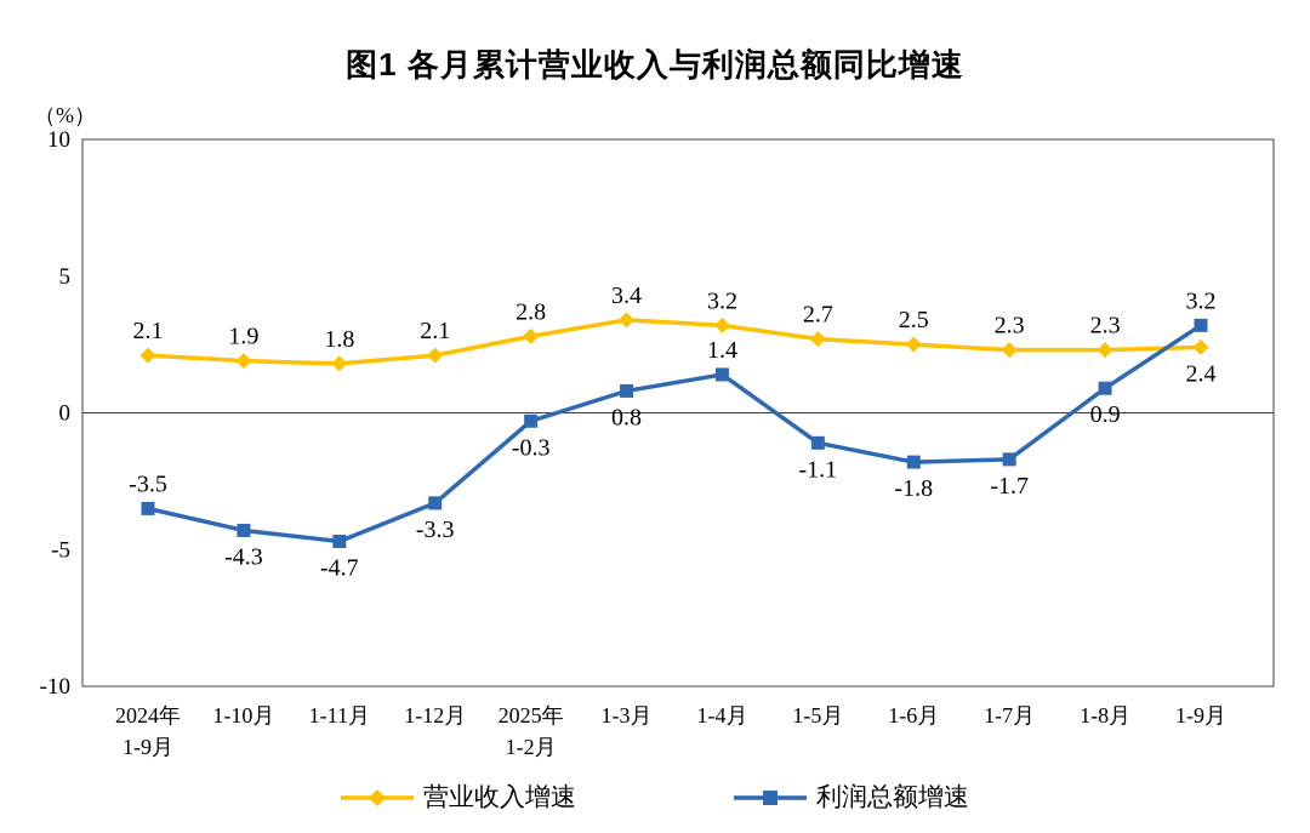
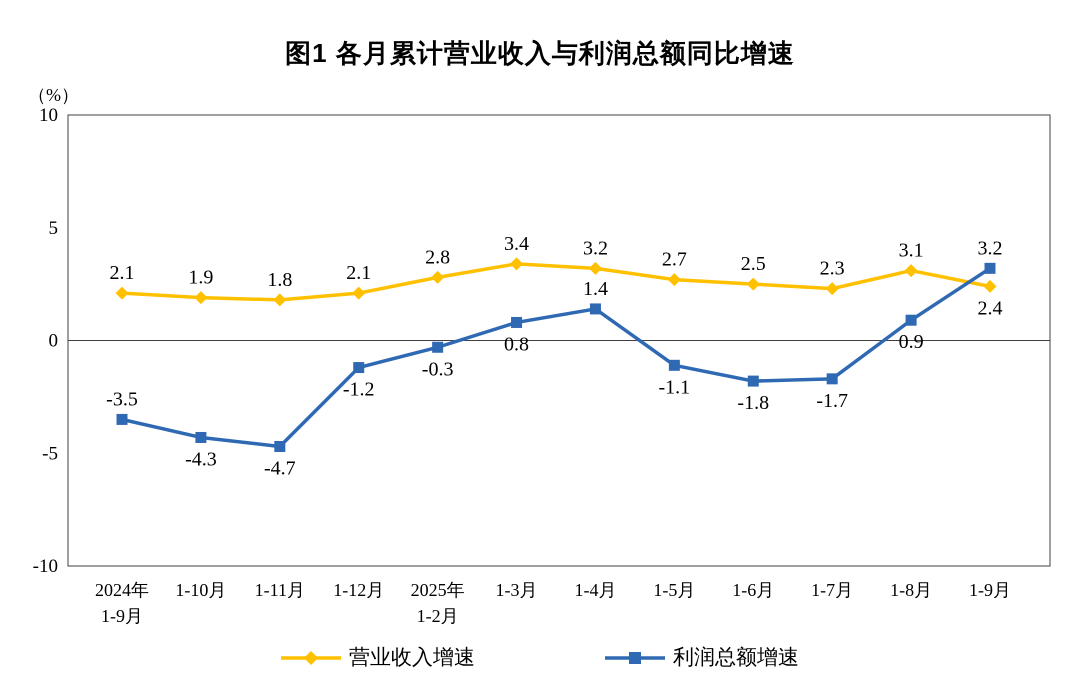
利润总额增速/1-12月: -3.3 -> -1.2
营业收入增速/1-8月: 2.3 -> 3.1
